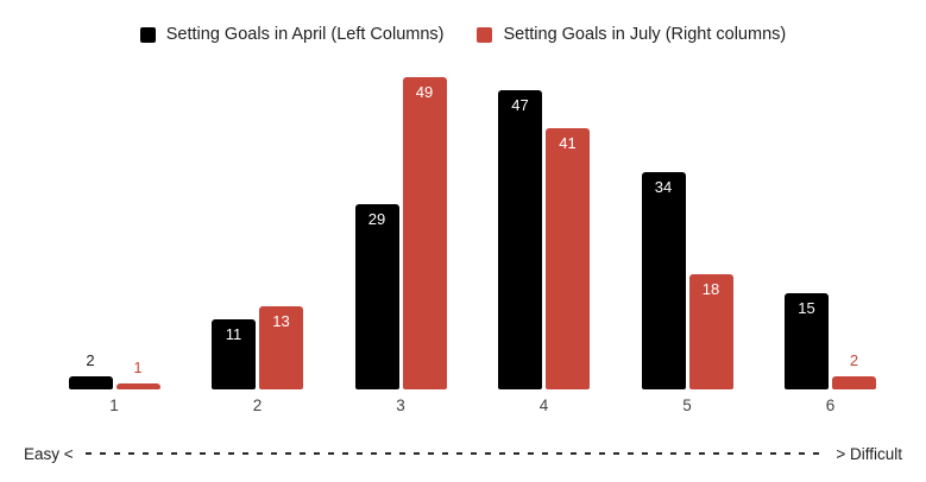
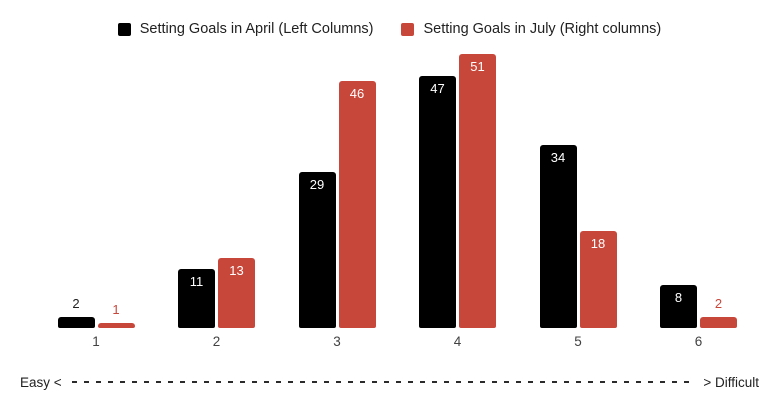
Setting Goals in July (Right columns)/3: 49 -> 46
Setting Goals in July (Right columns)/4: 41 -> 51
Setting Goals in April (Left Columns)/6: 15 -> 8
